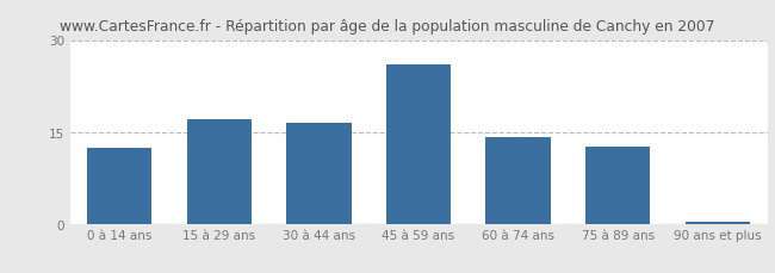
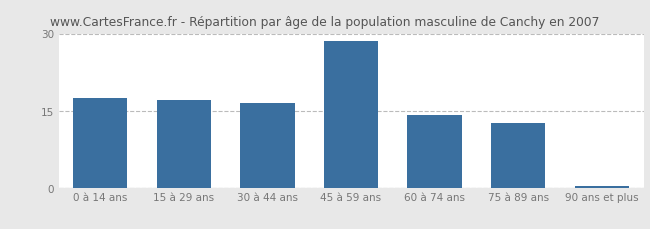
0 à 14 ans: 12.4 -> 17.5
45 à 59 ans: 26.0 -> 28.5
